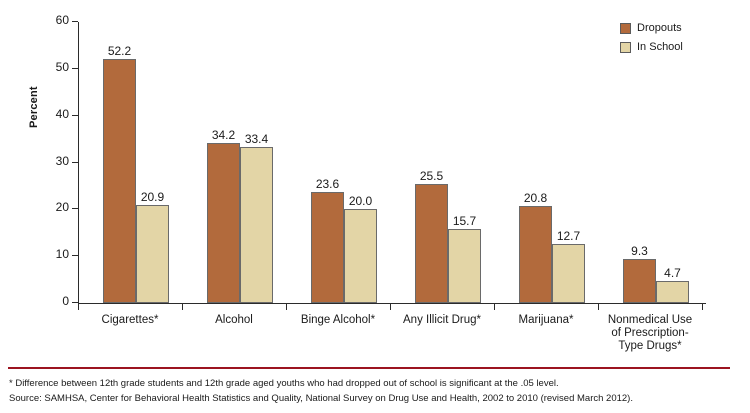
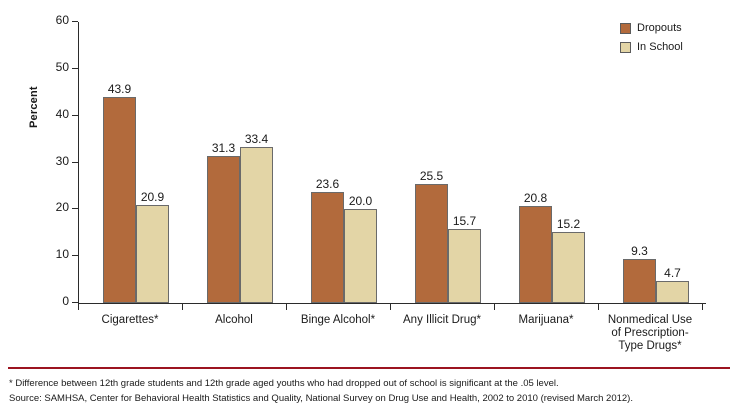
Dropouts/Cigarettes*: 52.2 -> 43.9
Dropouts/Alcohol: 34.2 -> 31.3
In School/Marijuana*: 12.7 -> 15.2
